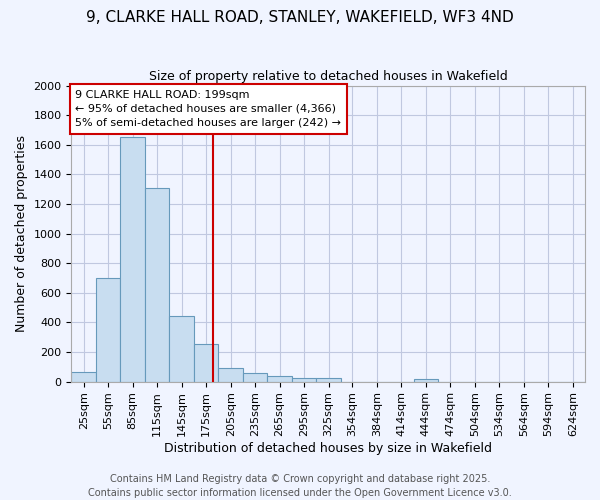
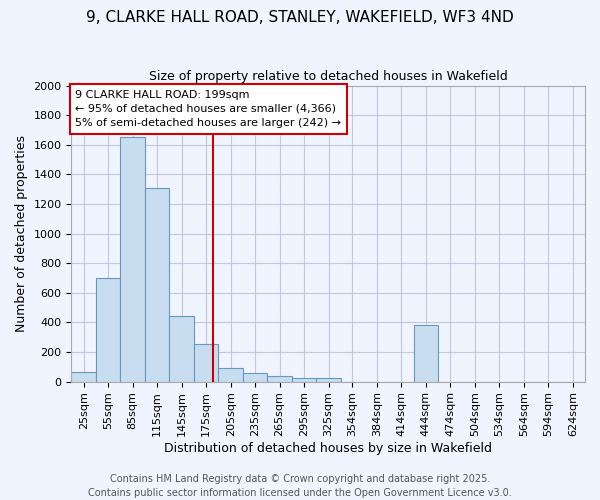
444sqm: 20 -> 380
